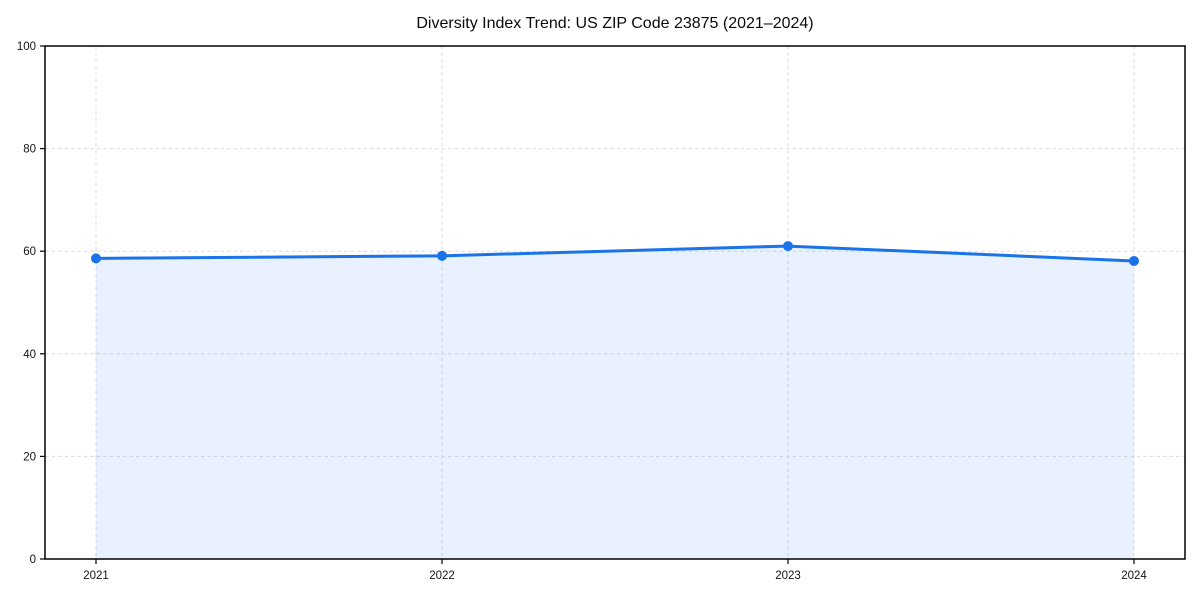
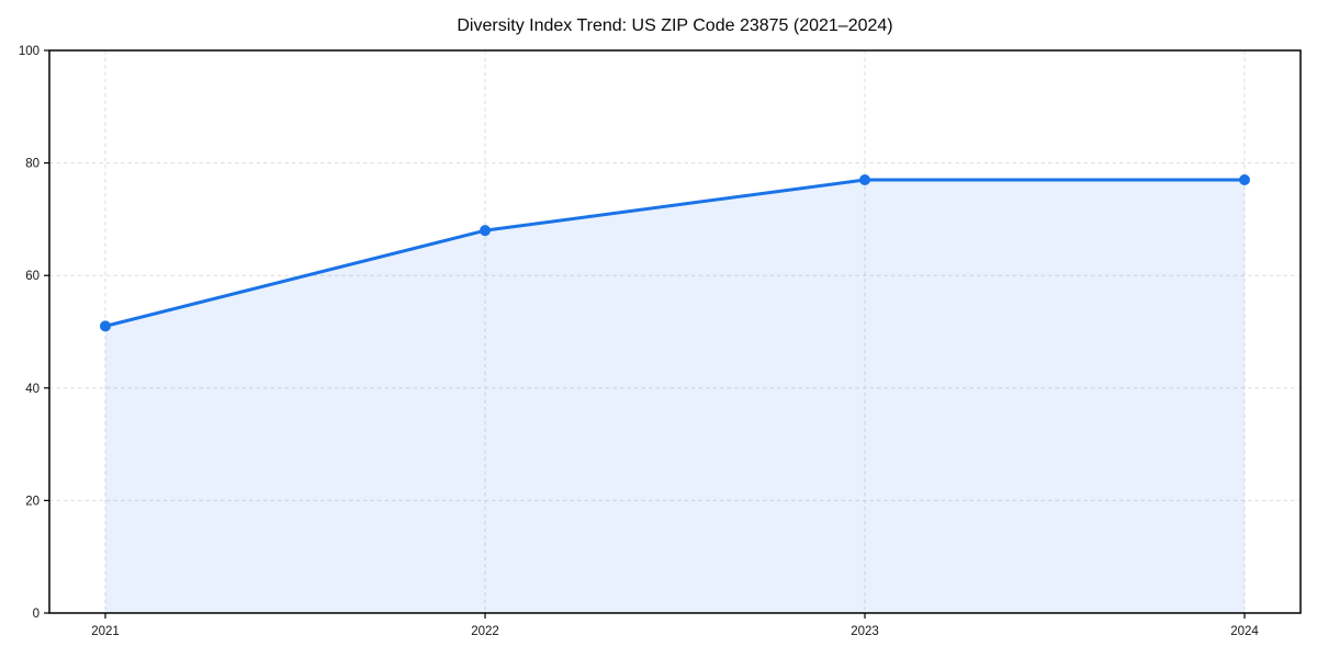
2021: 59 -> 51
2022: 59 -> 68
2023: 61 -> 77
2024: 58 -> 77
